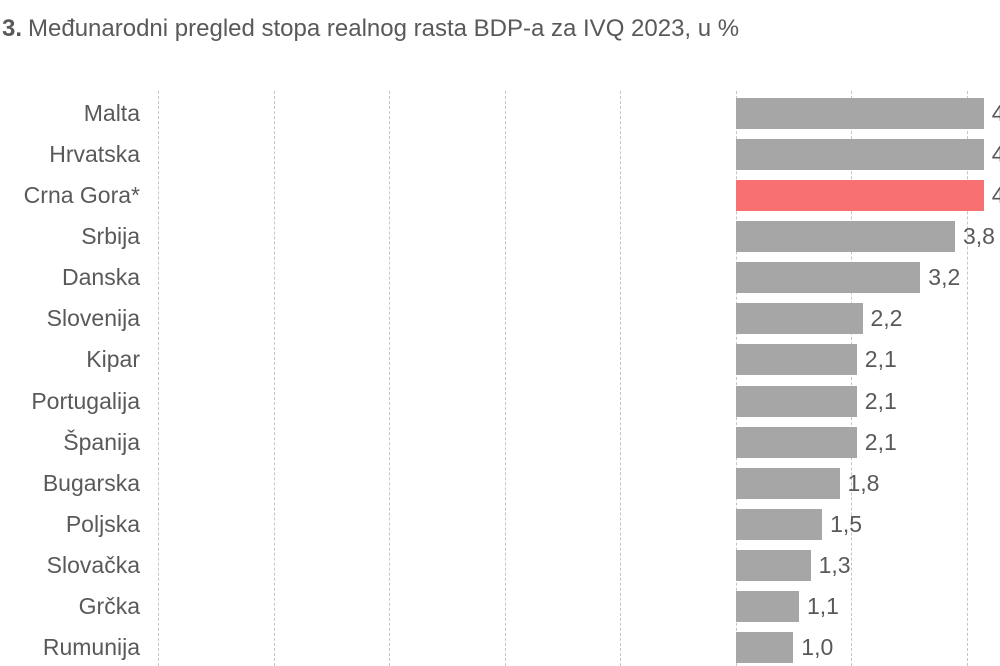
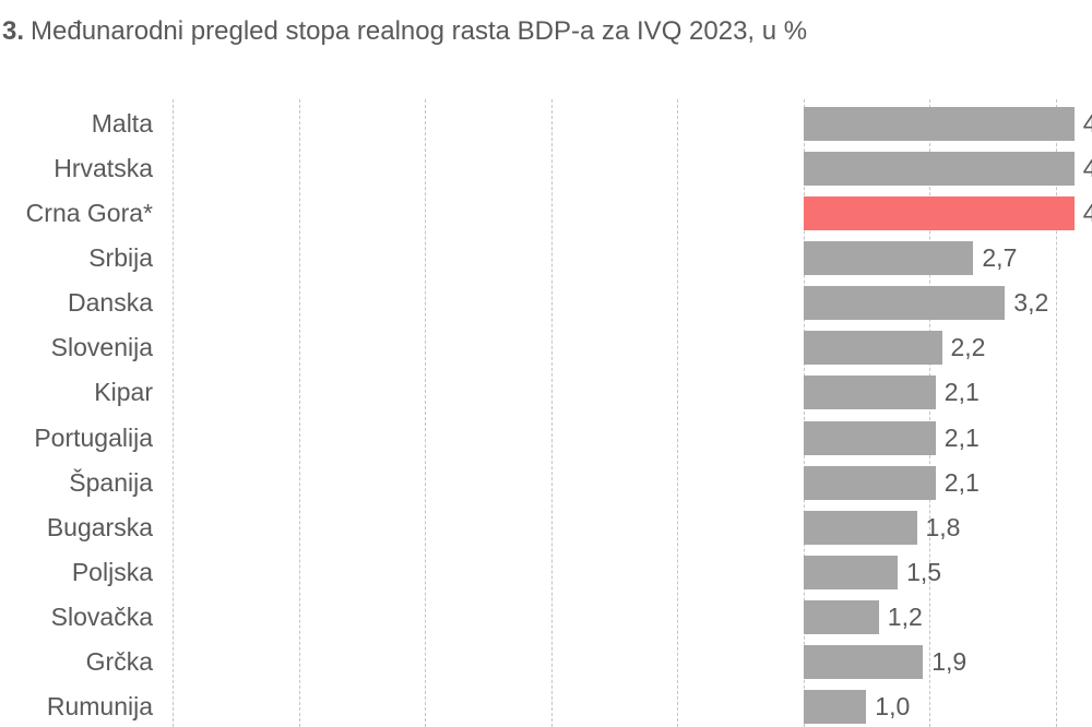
Srbija: 3,8 -> 2,7
Slovačka: 1,3 -> 1,2
Grčka: 1,1 -> 1,9
